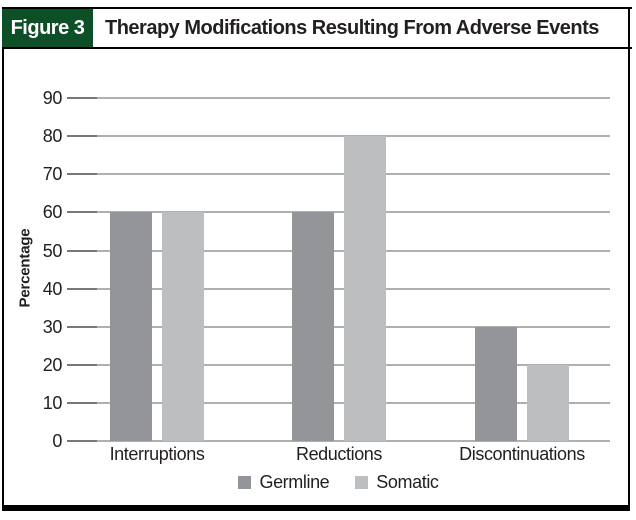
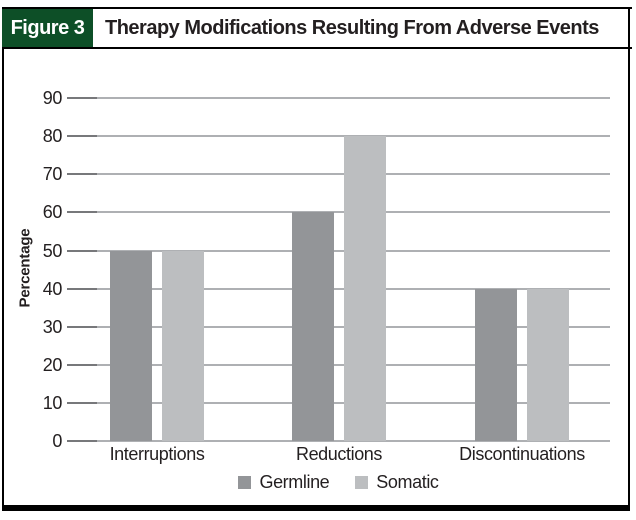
Germline/Interruptions: 60 -> 50
Somatic/Interruptions: 60 -> 50
Germline/Discontinuations: 30 -> 40
Somatic/Discontinuations: 20 -> 40
